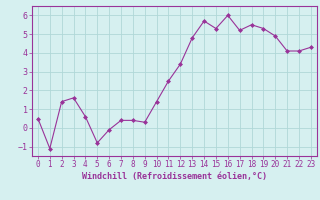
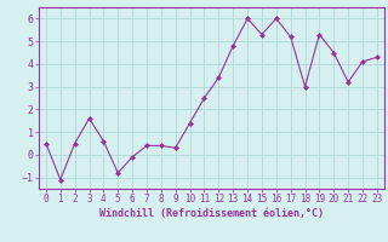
2: 1.4 -> 0.5
14: 5.7 -> 6.0
18: 5.5 -> 3.0
20: 4.9 -> 4.5
21: 4.1 -> 3.2
